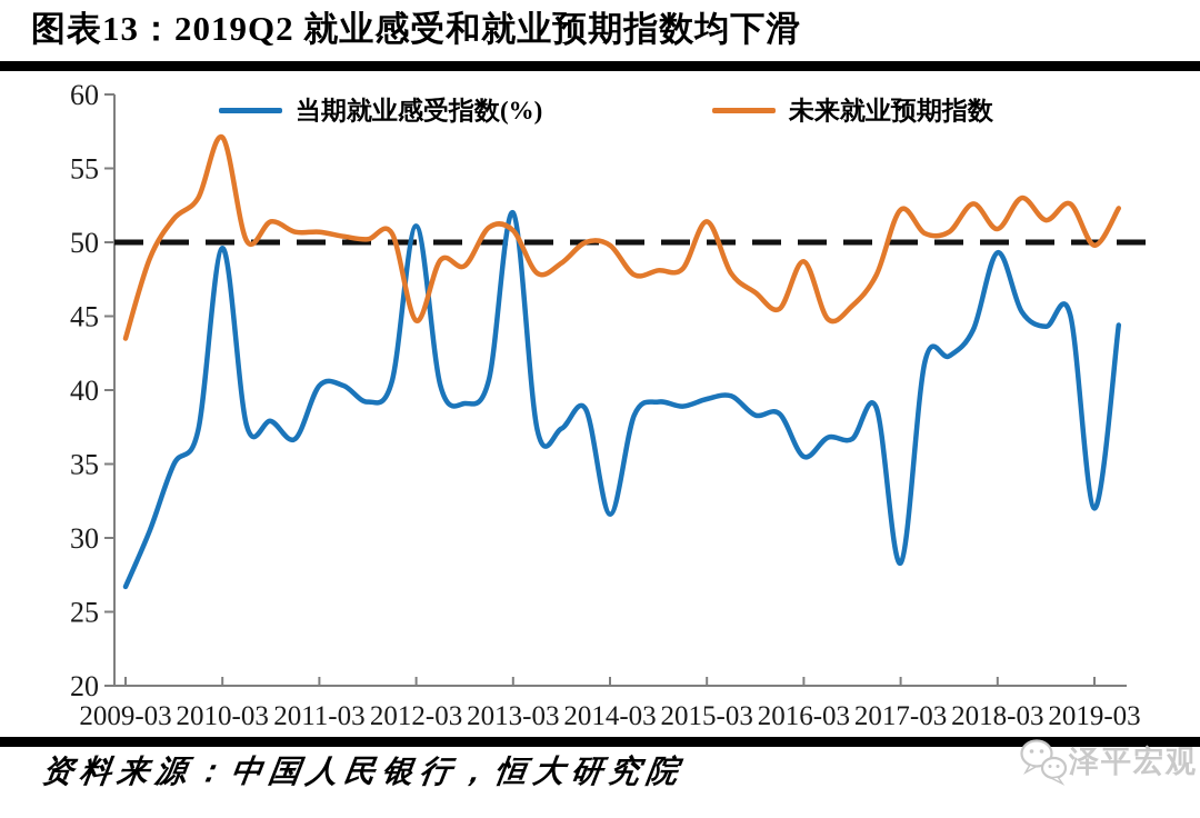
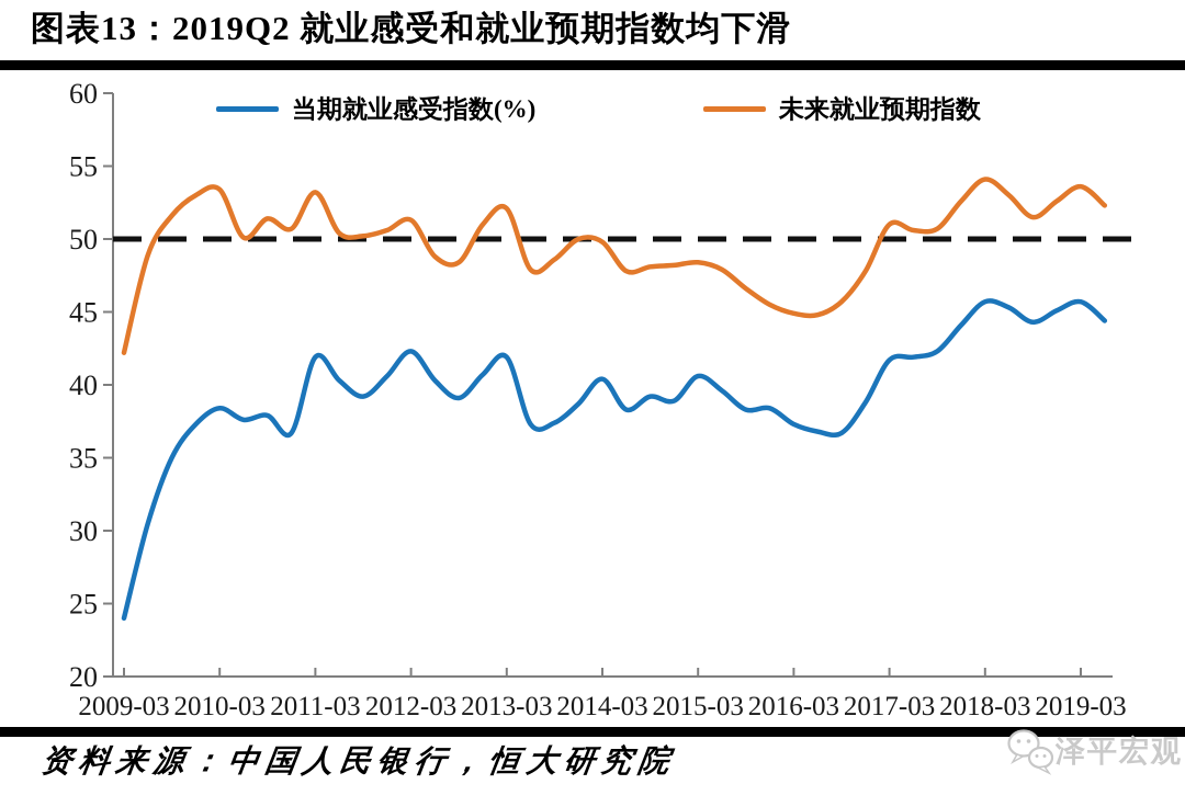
当期就业感受指数(%)/2009-03: 26.7 -> 24.0
未来就业预期指数/2009-03: 43.5 -> 42.2
当期就业感受指数(%)/2010-03: 49.6 -> 38.4
未来就业预期指数/2010-03: 57.1 -> 53.4
当期就业感受指数(%)/2011-03: 40.3 -> 41.9
未来就业预期指数/2011-03: 50.7 -> 53.2
当期就业感受指数(%)/2012-03: 51.1 -> 42.3
未来就业预期指数/2012-03: 44.7 -> 51.3
当期就业感受指数(%)/2013-03: 52.0 -> 41.9
未来就业预期指数/2013-03: 50.8 -> 52.1
当期就业感受指数(%)/2014-03: 31.6 -> 40.4
当期就业感受指数(%)/2015-03: 39.4 -> 40.6
未来就业预期指数/2015-03: 51.4 -> 48.4
当期就业感受指数(%)/2016-03: 35.5 -> 37.3
未来就业预期指数/2016-03: 48.7 -> 44.9
当期就业感受指数(%)/2017-03: 28.3 -> 41.7
未来就业预期指数/2017-03: 52.2 -> 51.0
当期就业感受指数(%)/2018-03: 49.3 -> 45.7
未来就业预期指数/2018-03: 50.9 -> 54.1
当期就业感受指数(%)/2019-03: 32.0 -> 45.7
未来就业预期指数/2019-03: 49.8 -> 53.6
